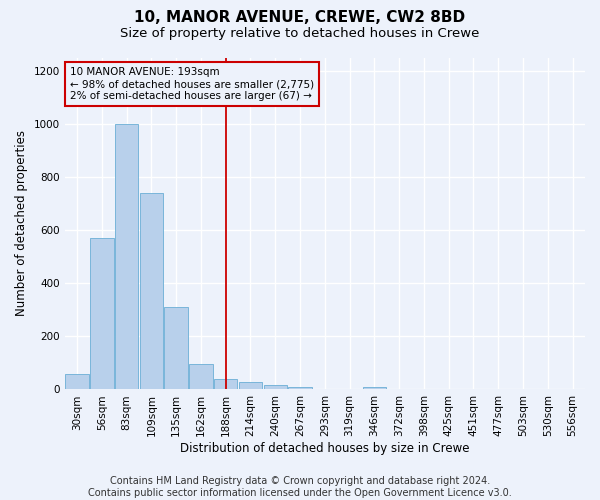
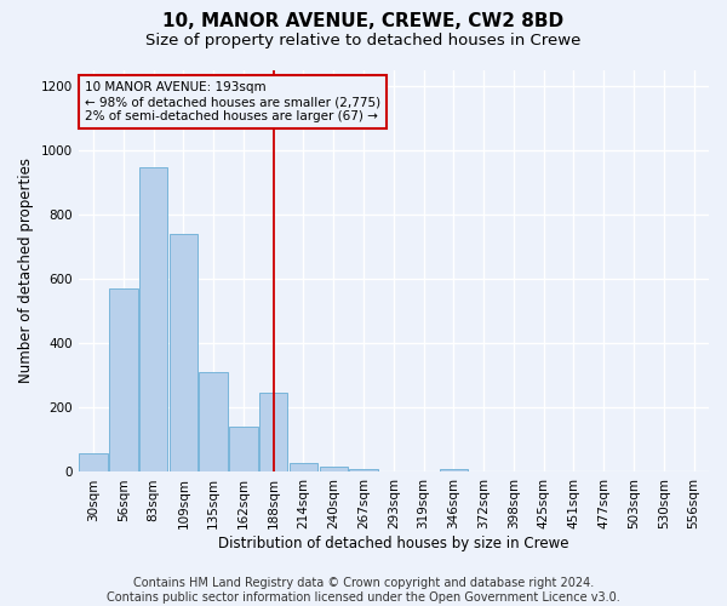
83sqm: 1000 -> 945
162sqm: 95 -> 140
188sqm: 38 -> 245
